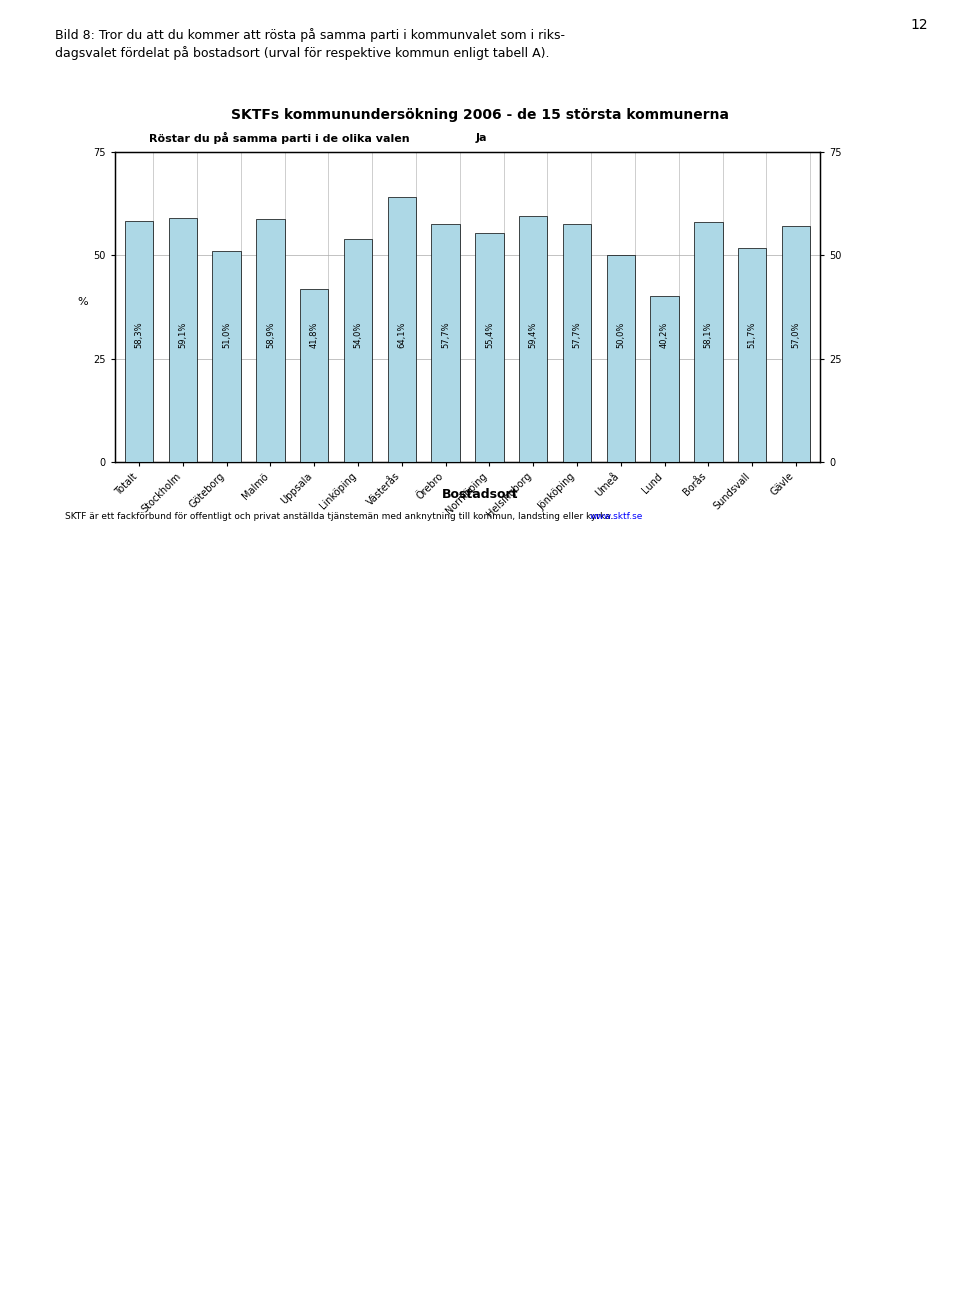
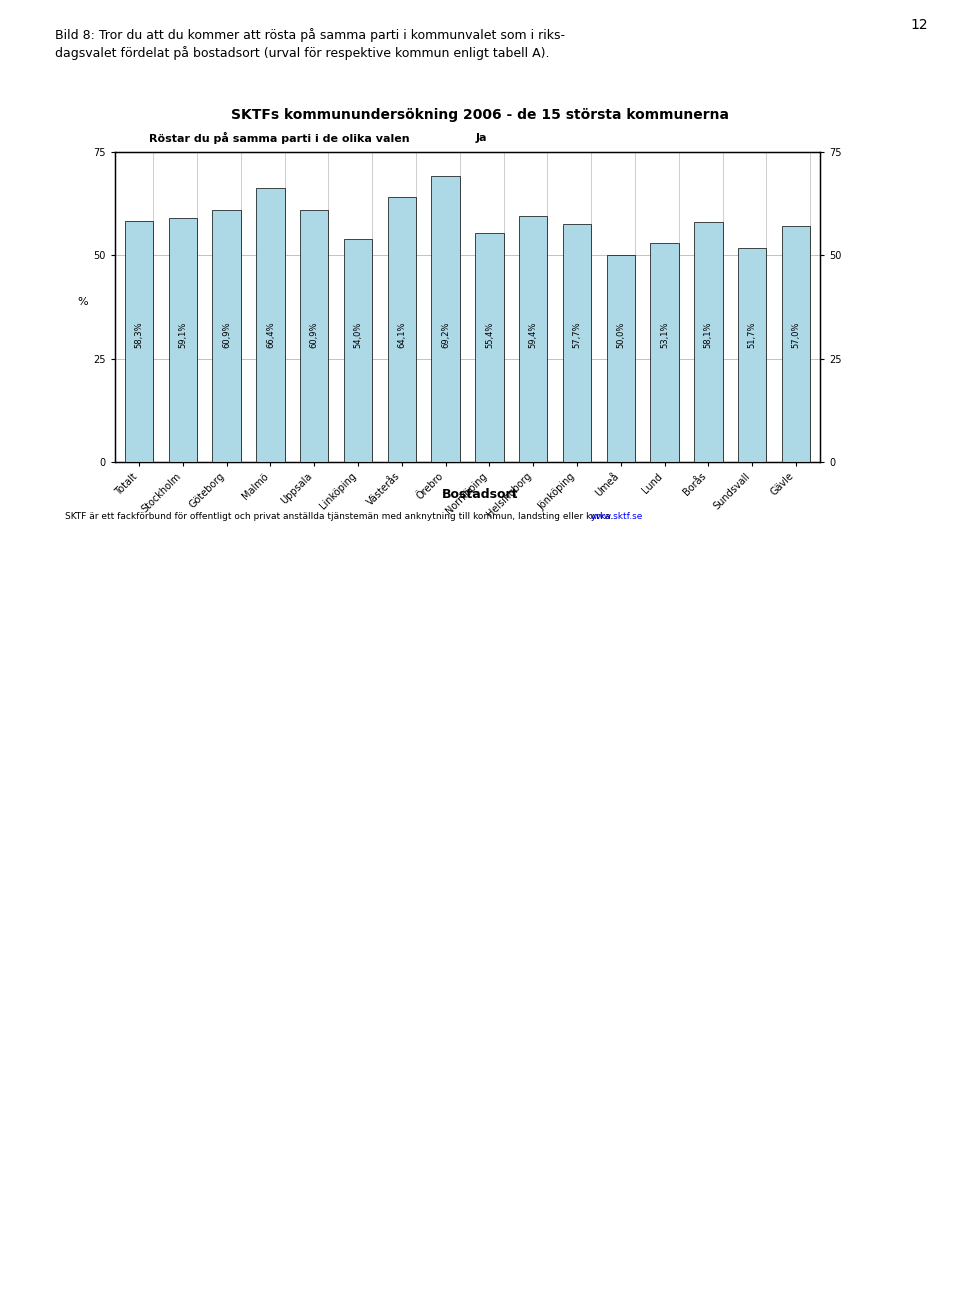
Göteborg: 51,0% -> 60,9%
Malmö: 58,9% -> 66,4%
Uppsala: 41,8% -> 60,9%
Örebro: 57,7% -> 69,2%
Lund: 40,2% -> 53,1%
